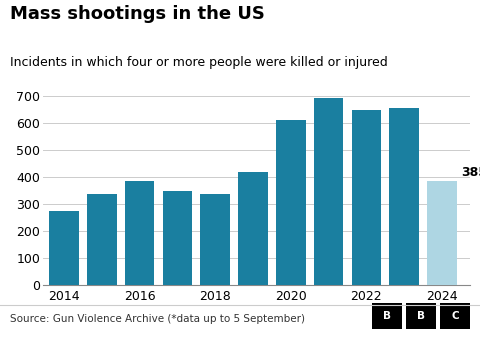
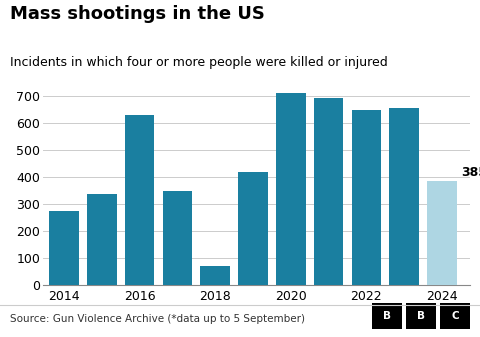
2016: 384 -> 630
2018: 336 -> 70
2020: 611 -> 710
